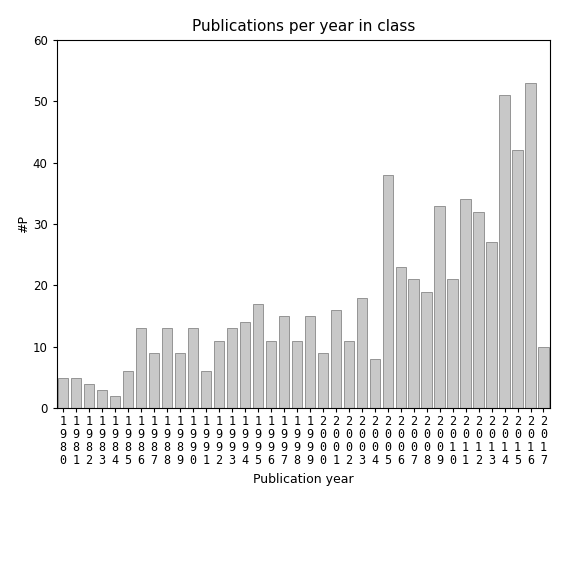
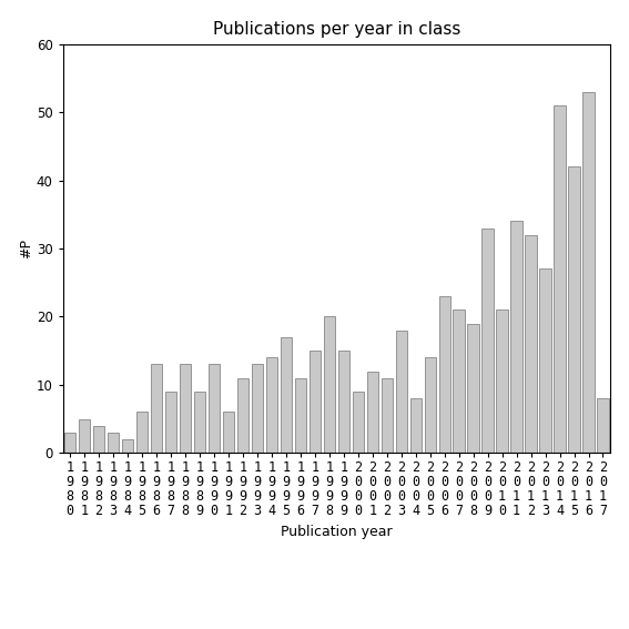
1 9 8 0: 5 -> 3
1 9 9 8: 11 -> 20
2 0 0 1: 16 -> 12
2 0 0 5: 38 -> 14
2 0 1 7: 10 -> 8
